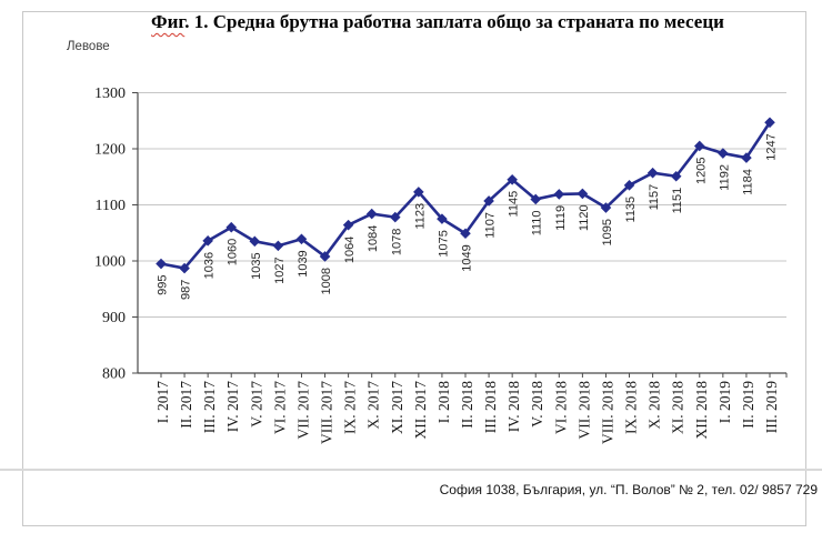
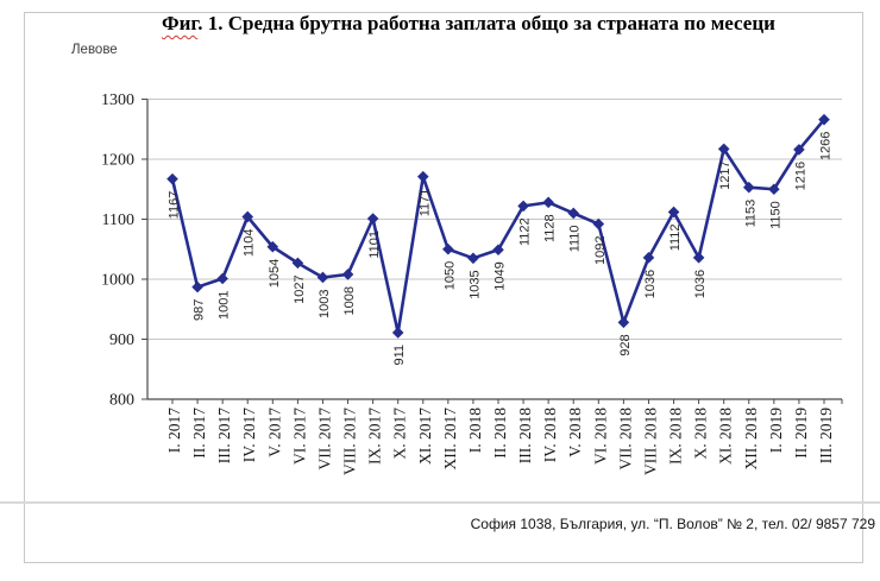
I. 2017: 995 -> 1167
III. 2017: 1036 -> 1001
IV. 2017: 1060 -> 1104
V. 2017: 1035 -> 1054
VII. 2017: 1039 -> 1003
IX. 2017: 1064 -> 1101
X. 2017: 1084 -> 911
XI. 2017: 1078 -> 1171
XII. 2017: 1123 -> 1050
I. 2018: 1075 -> 1035
III. 2018: 1107 -> 1122
IV. 2018: 1145 -> 1128
VI. 2018: 1119 -> 1092
VII. 2018: 1120 -> 928
VIII. 2018: 1095 -> 1036
IX. 2018: 1135 -> 1112
X. 2018: 1157 -> 1036
XI. 2018: 1151 -> 1217
XII. 2018: 1205 -> 1153
I. 2019: 1192 -> 1150
II. 2019: 1184 -> 1216
III. 2019: 1247 -> 1266
